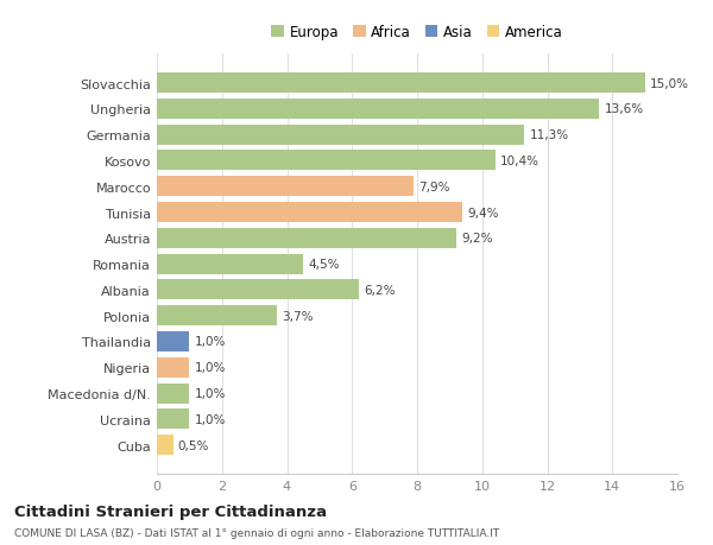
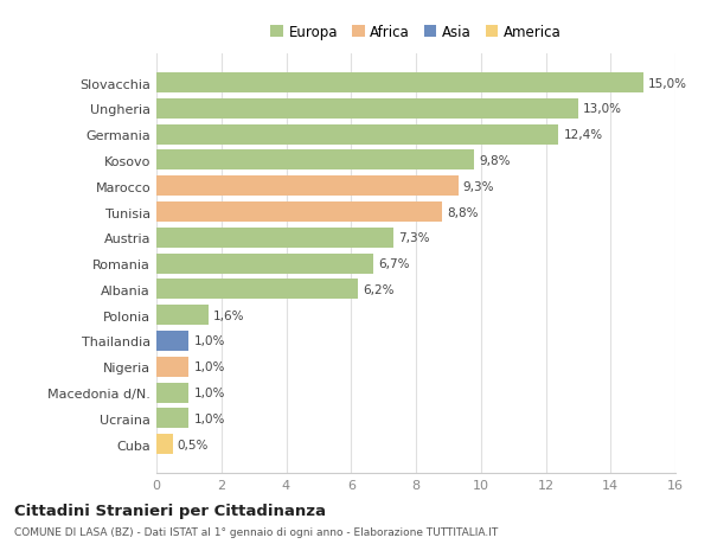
Ungheria: 13,6% -> 13,0%
Germania: 11,3% -> 12,4%
Kosovo: 10,4% -> 9,8%
Marocco: 7,9% -> 9,3%
Tunisia: 9,4% -> 8,8%
Austria: 9,2% -> 7,3%
Romania: 4,5% -> 6,7%
Polonia: 3,7% -> 1,6%
